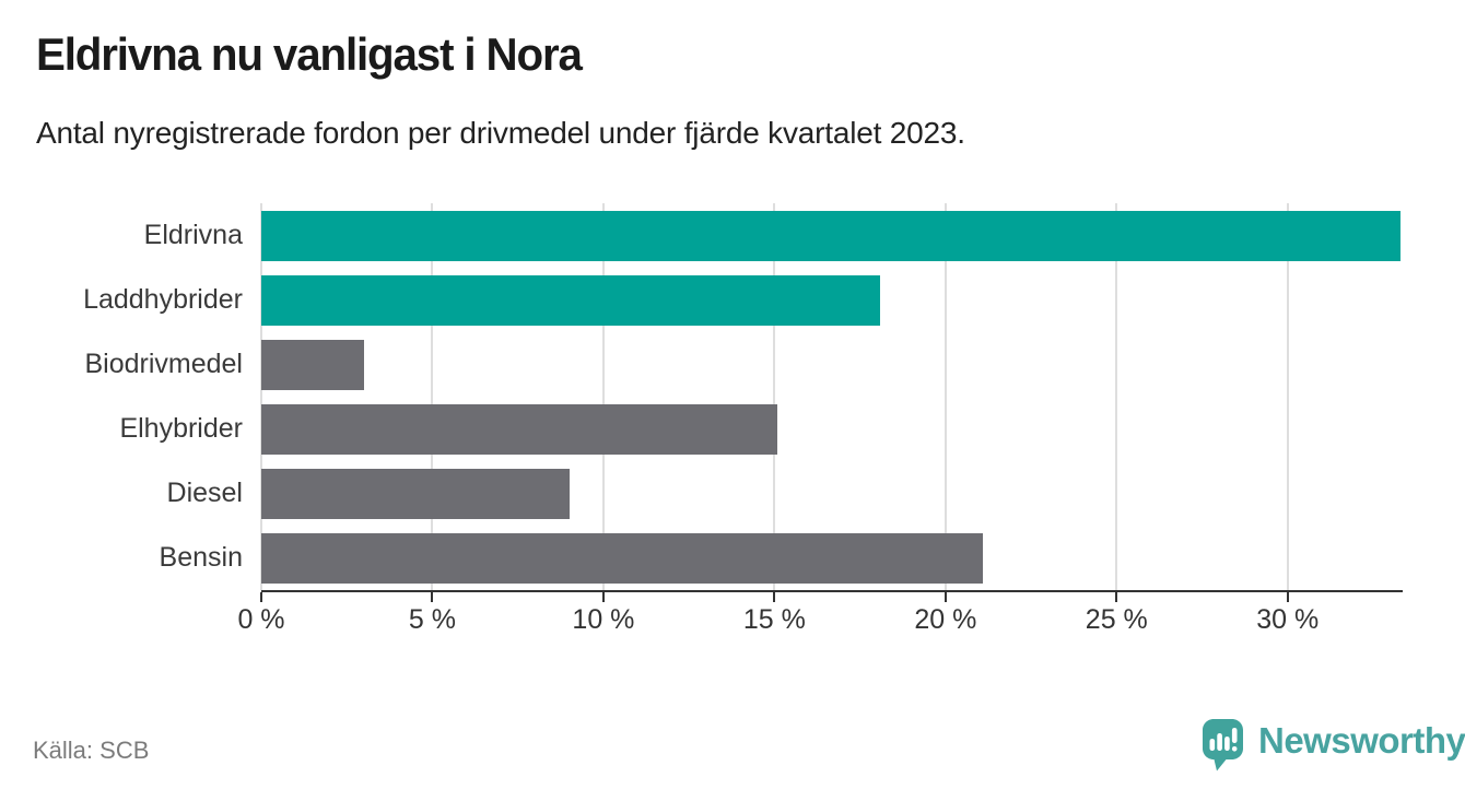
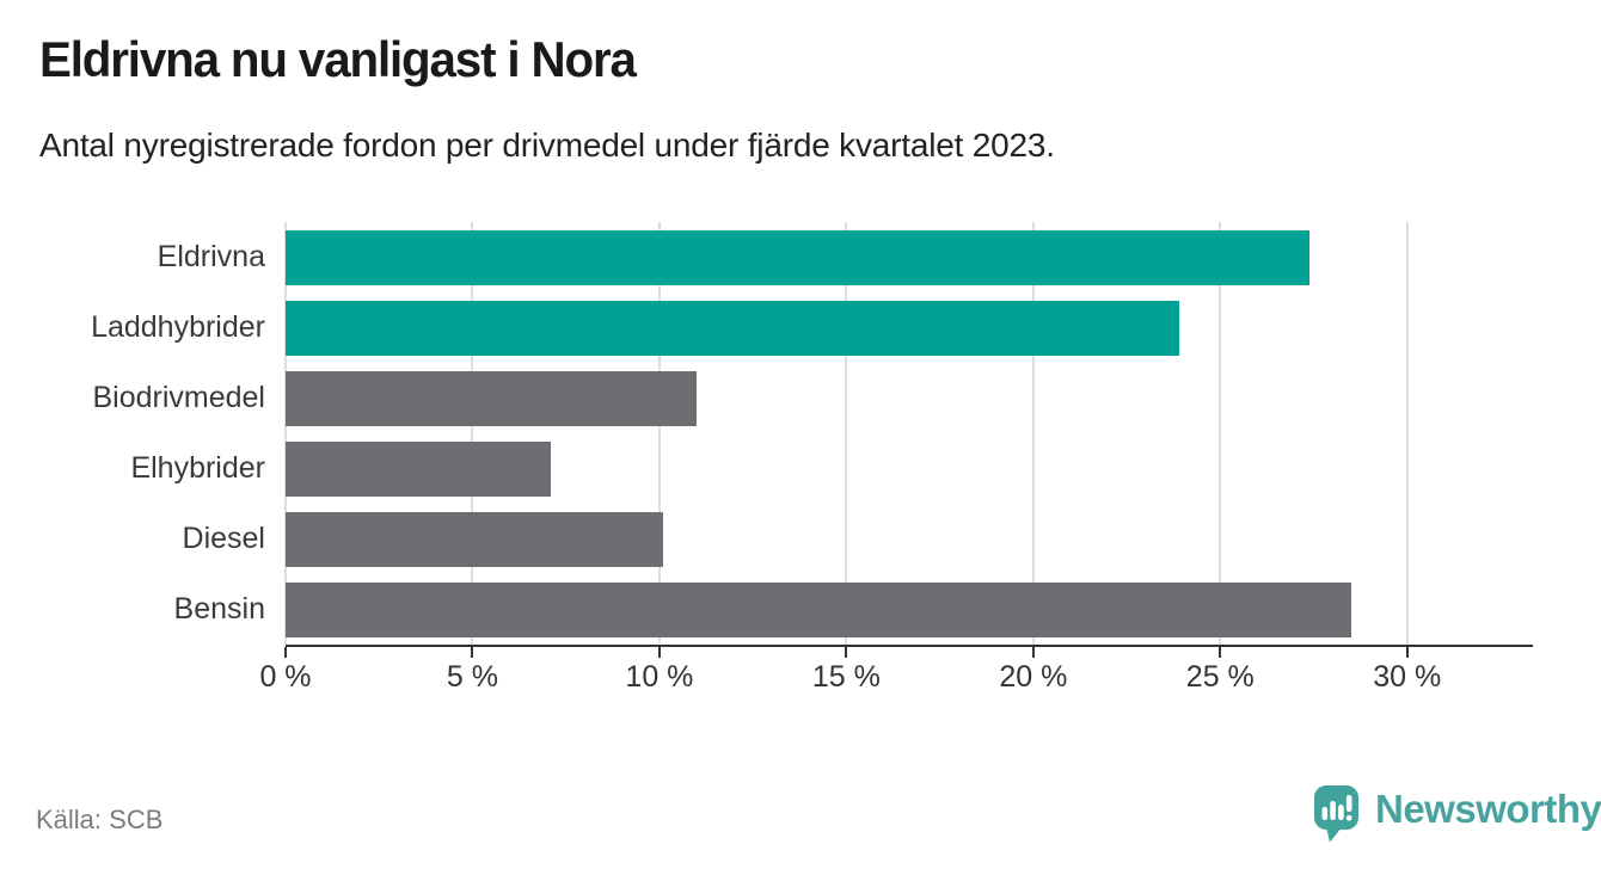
Eldrivna: 33.3% -> 27.4%
Laddhybrider: 18.1% -> 23.9%
Biodrivmedel: 3.0% -> 11.0%
Elhybrider: 15.1% -> 7.1%
Diesel: 9.0% -> 10.1%
Bensin: 21.1% -> 28.5%
